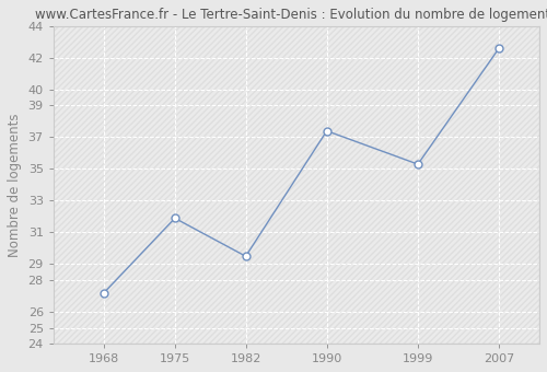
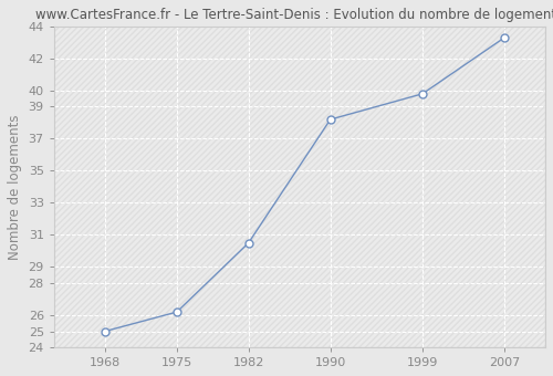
1968: 27.2 -> 25.0
1975: 31.9 -> 26.2
1982: 29.5 -> 30.5
1990: 37.4 -> 38.2
1999: 35.3 -> 39.8
2007: 42.6 -> 43.3
